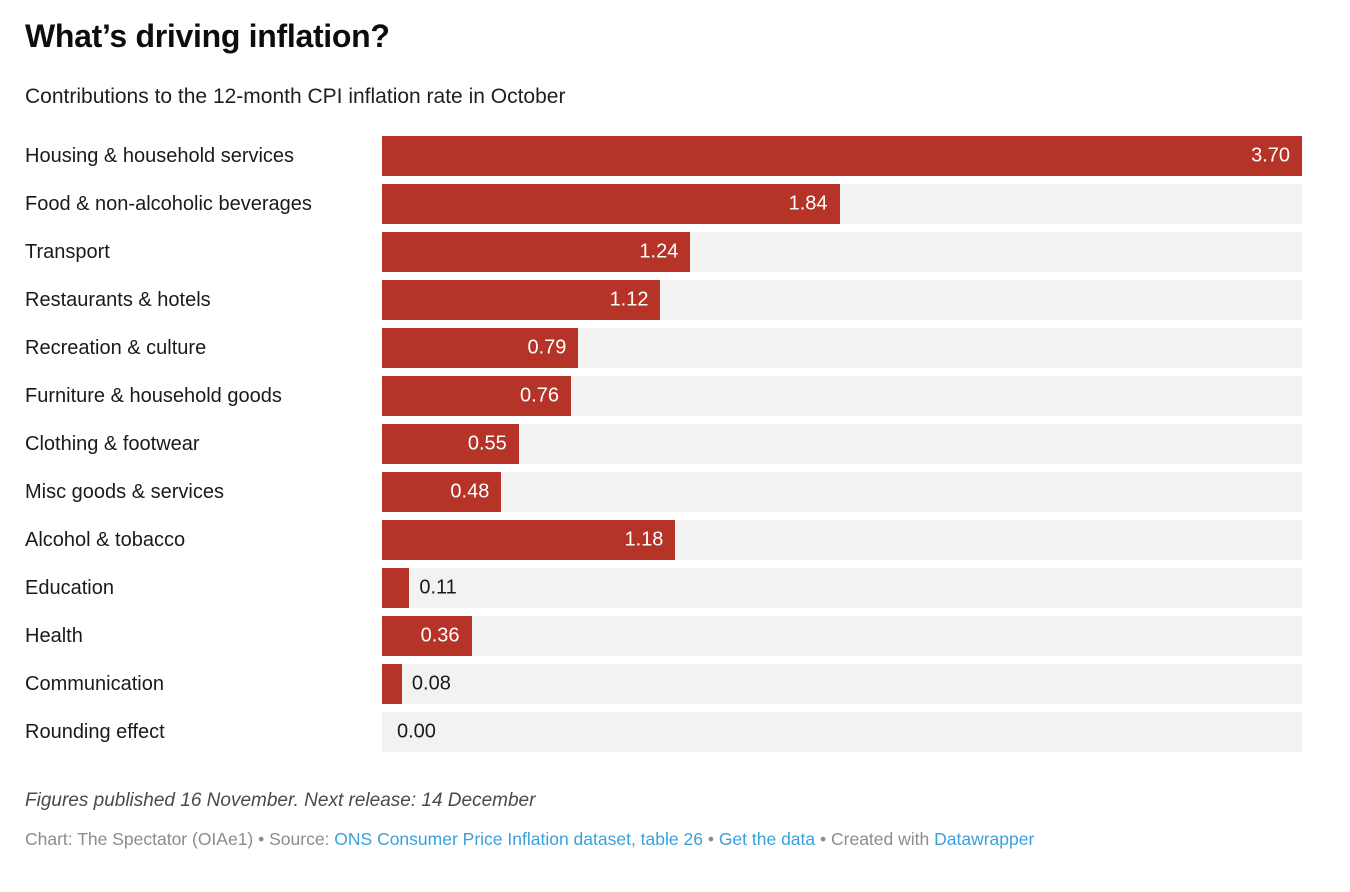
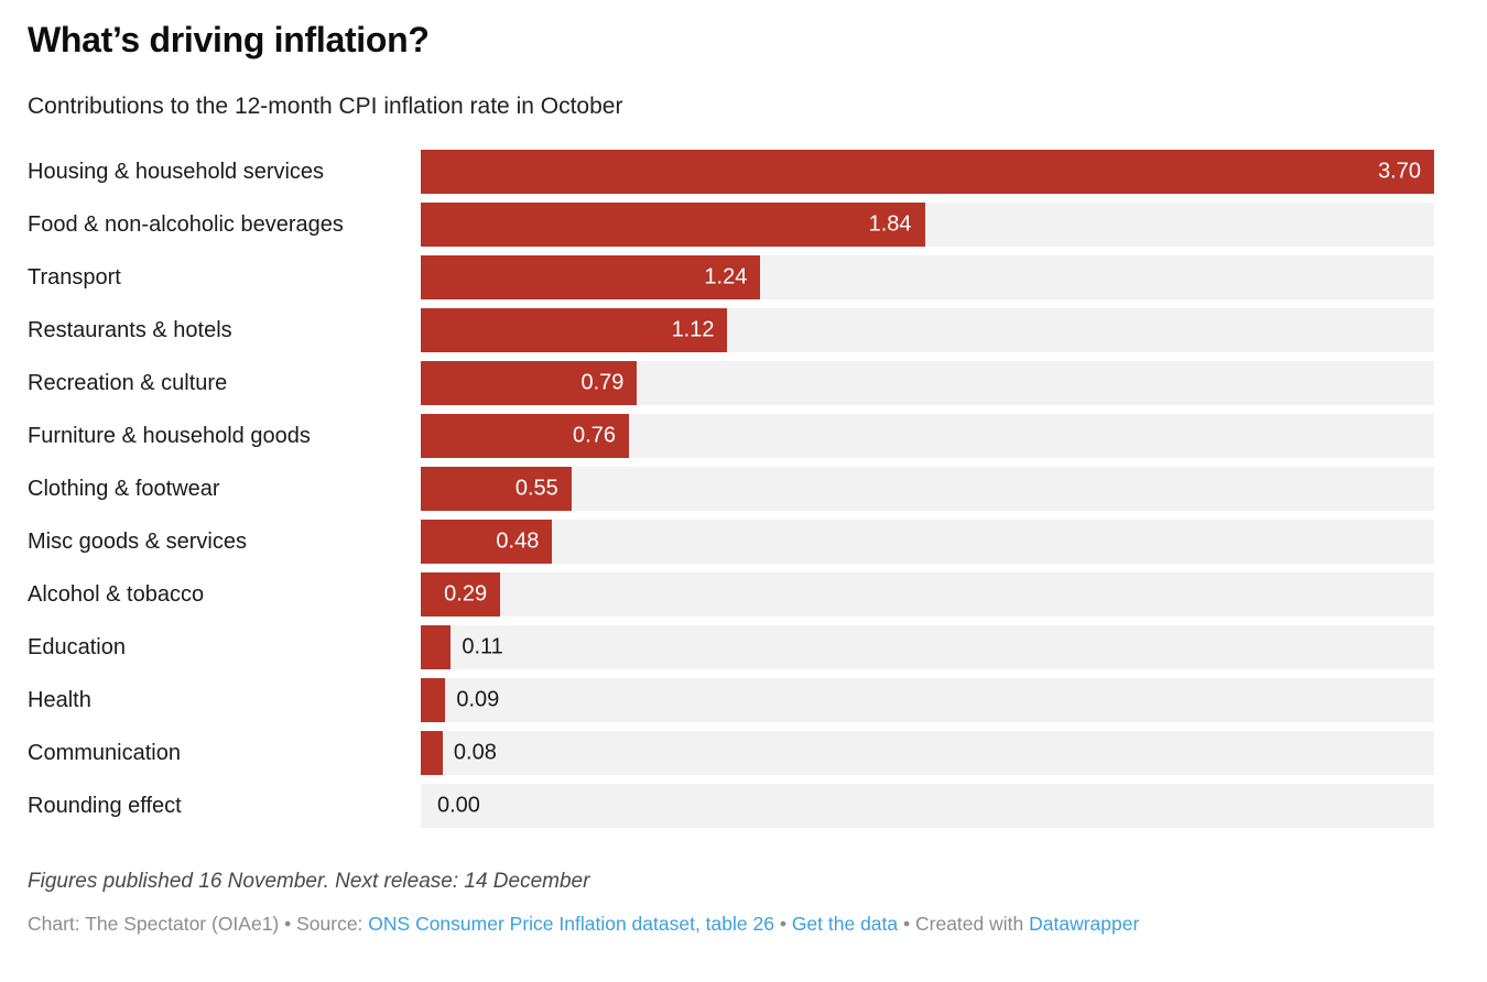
Alcohol & tobacco: 1.18 -> 0.29
Health: 0.36 -> 0.09
